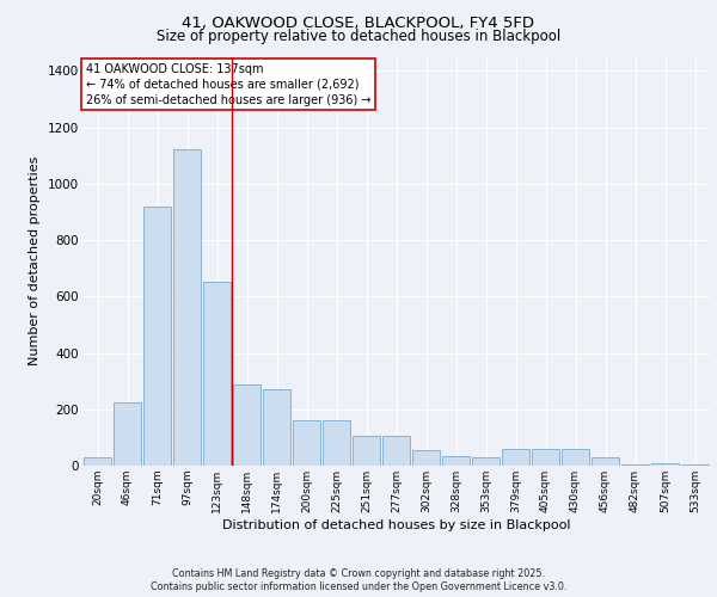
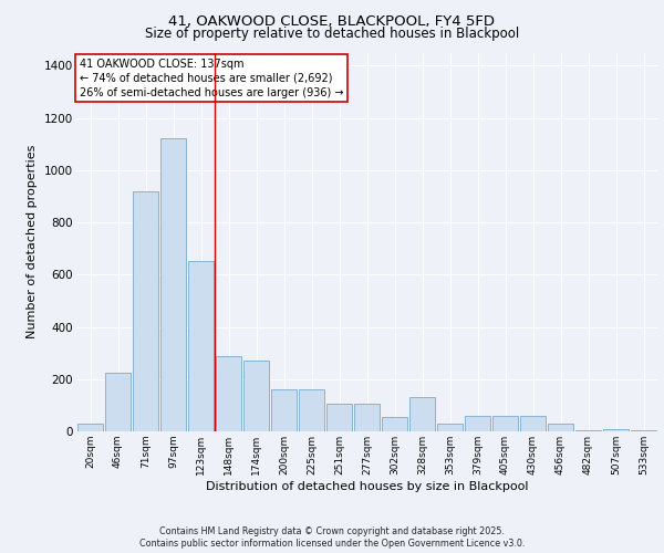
328sqm: 35 -> 130
